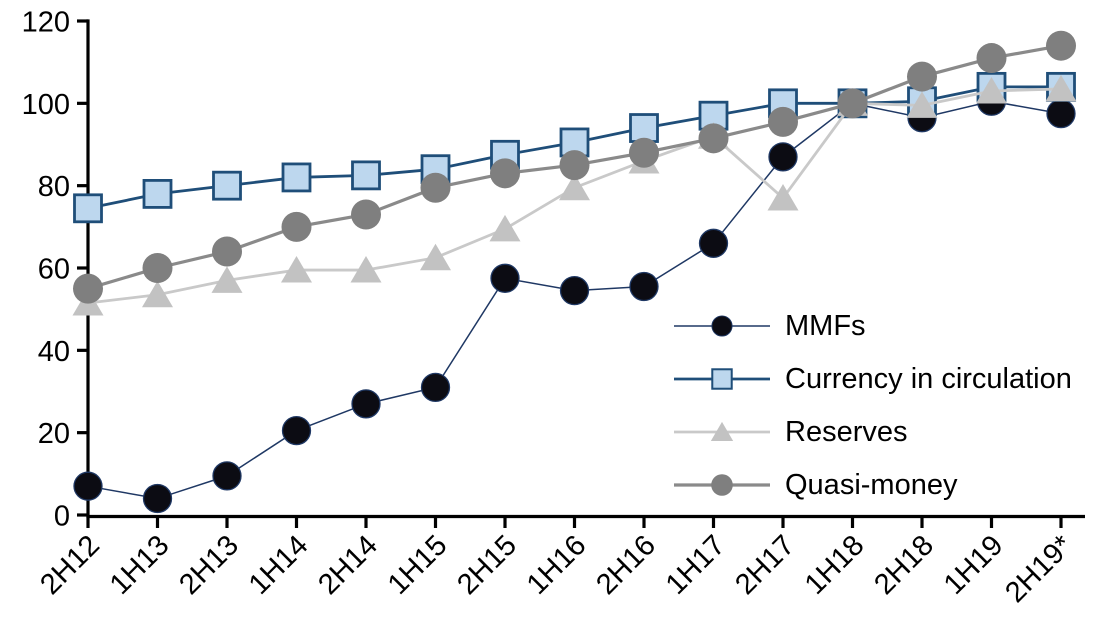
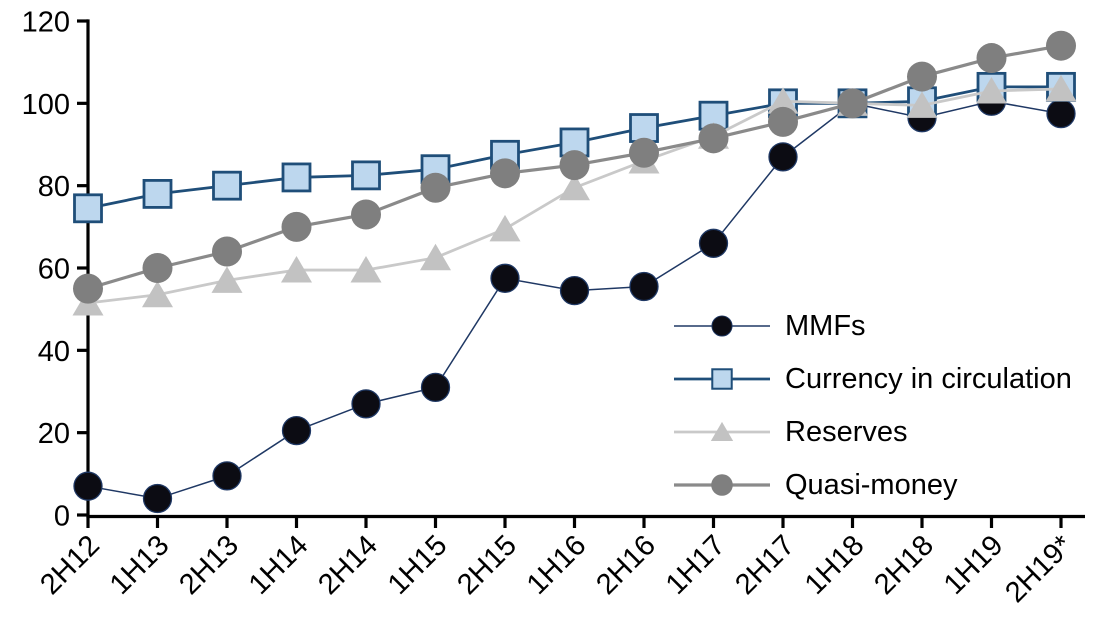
Reserves/2H17: 77 -> 100
